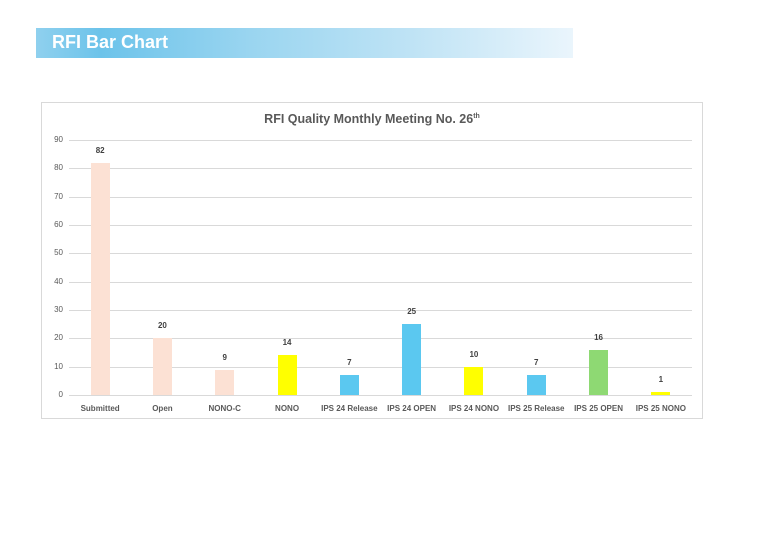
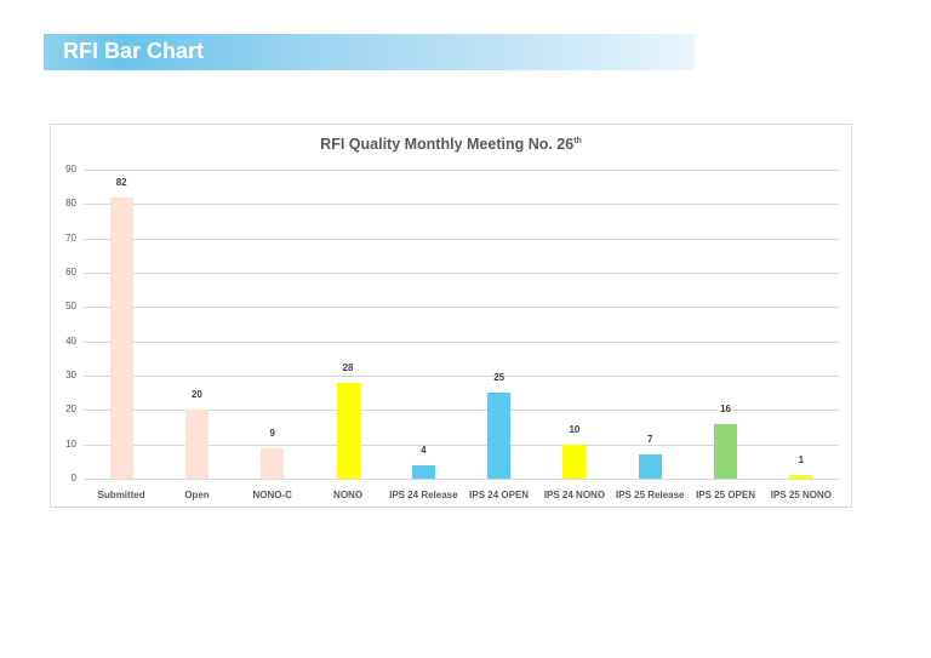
NONO: 14 -> 28
IPS 24 Release: 7 -> 4
